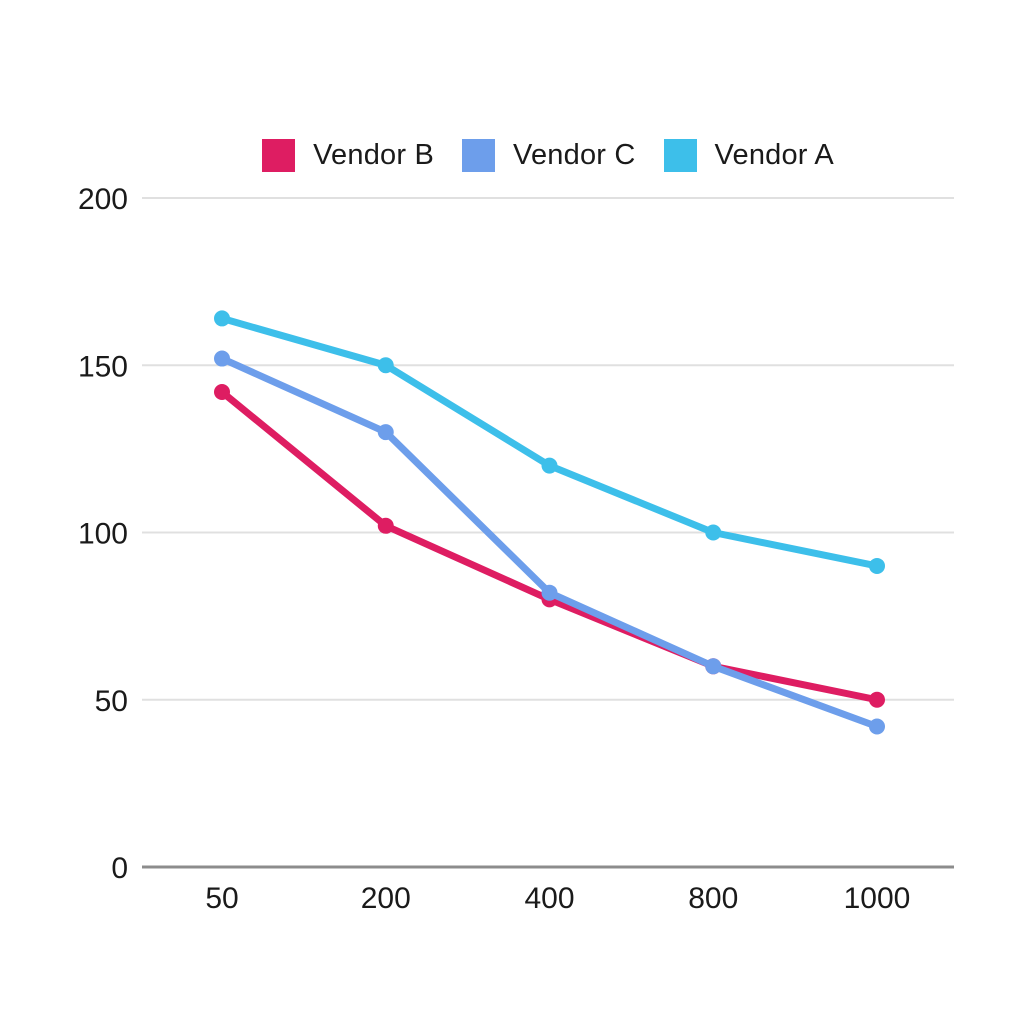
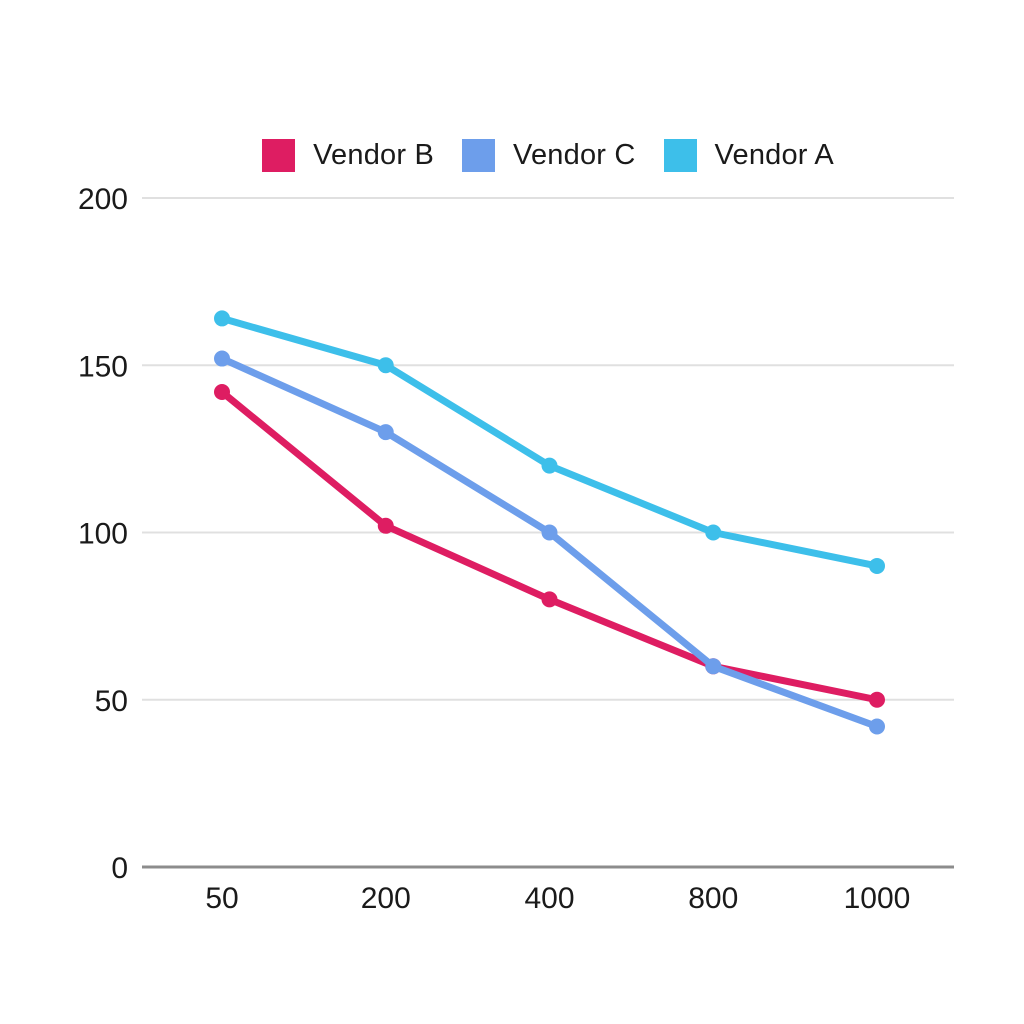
Vendor C/400: 82 -> 100
